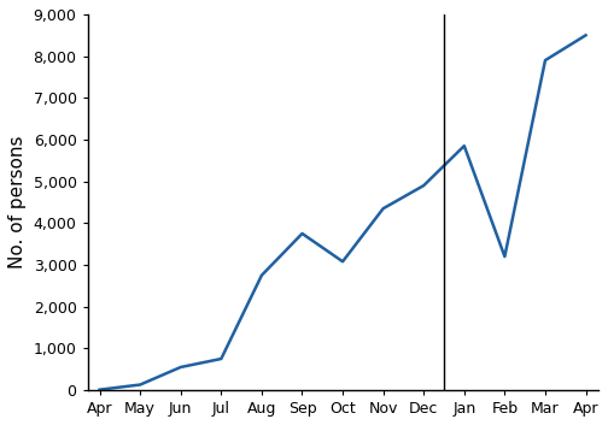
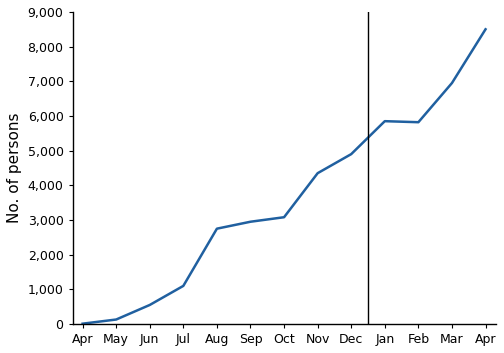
Jul: 750 -> 1,100
Sep: 3,750 -> 2,950
Feb: 3,200 -> 5,820
Mar: 7,900 -> 6,950
